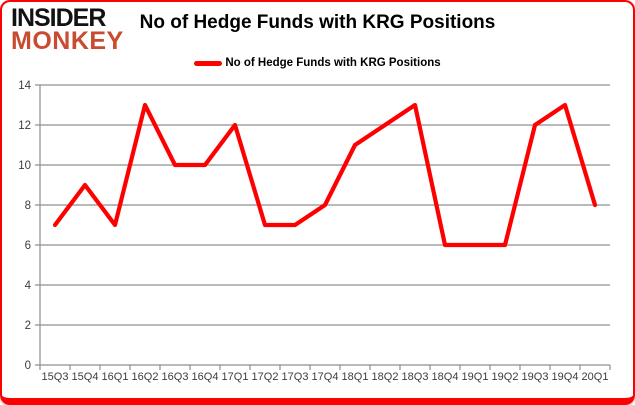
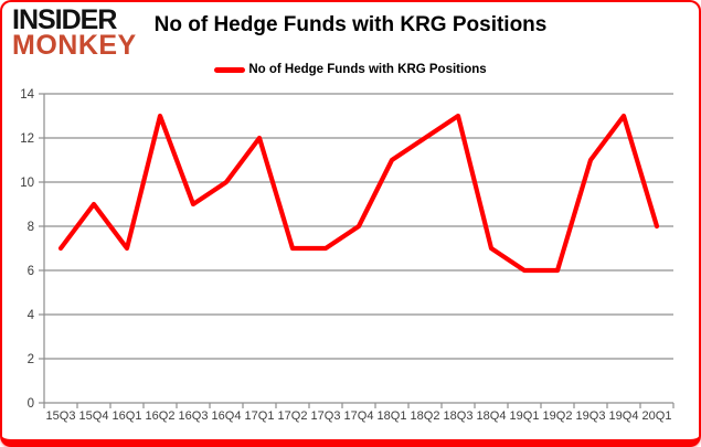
16Q3: 10 -> 9
18Q4: 6 -> 7
19Q3: 12 -> 11
